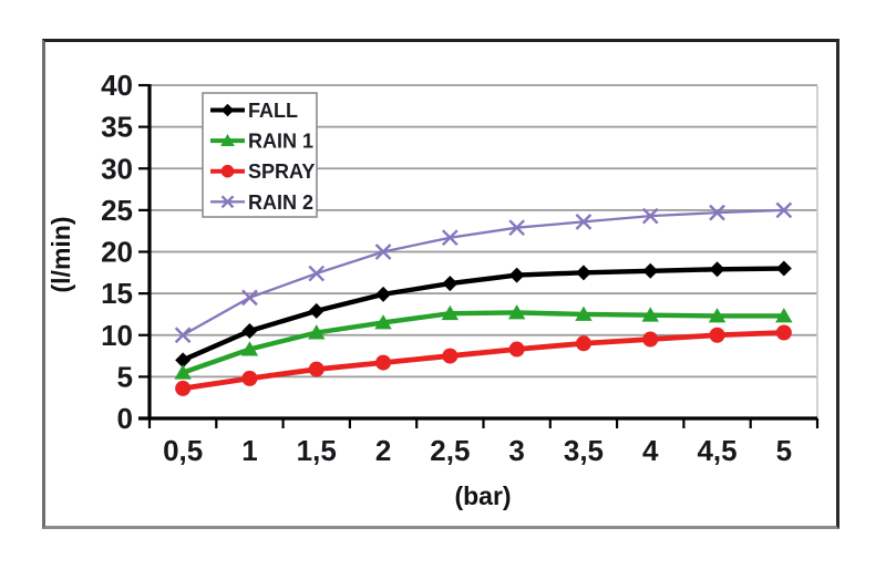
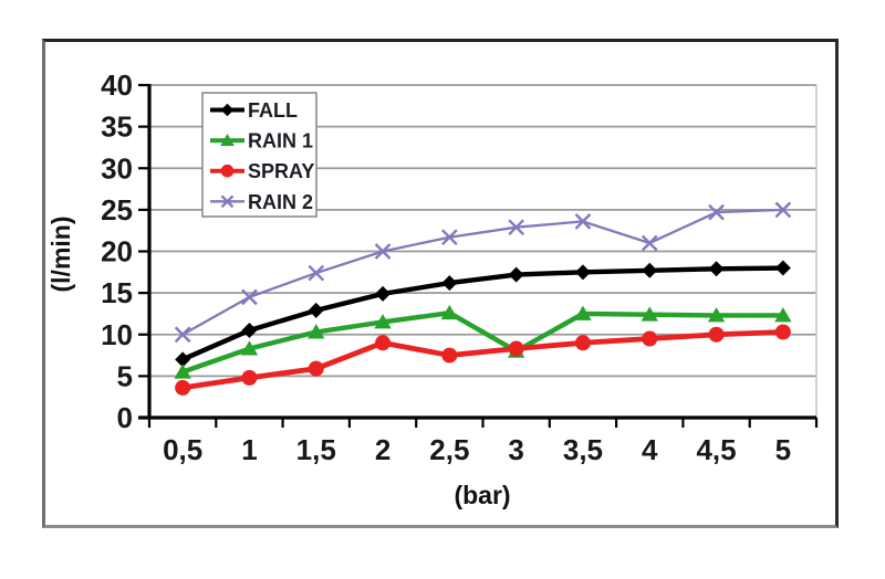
SPRAY/2: 7 -> 9
RAIN 1/3: 13 -> 8
RAIN 2/4: 24 -> 21
